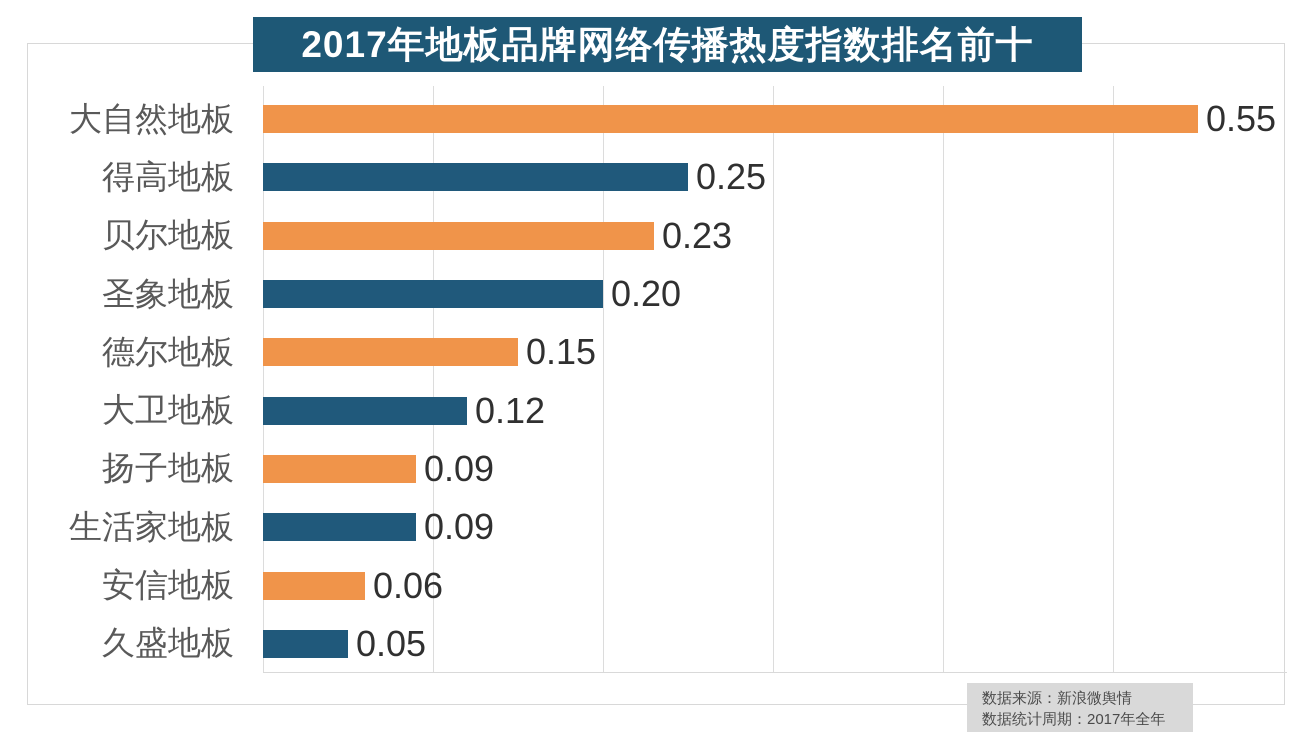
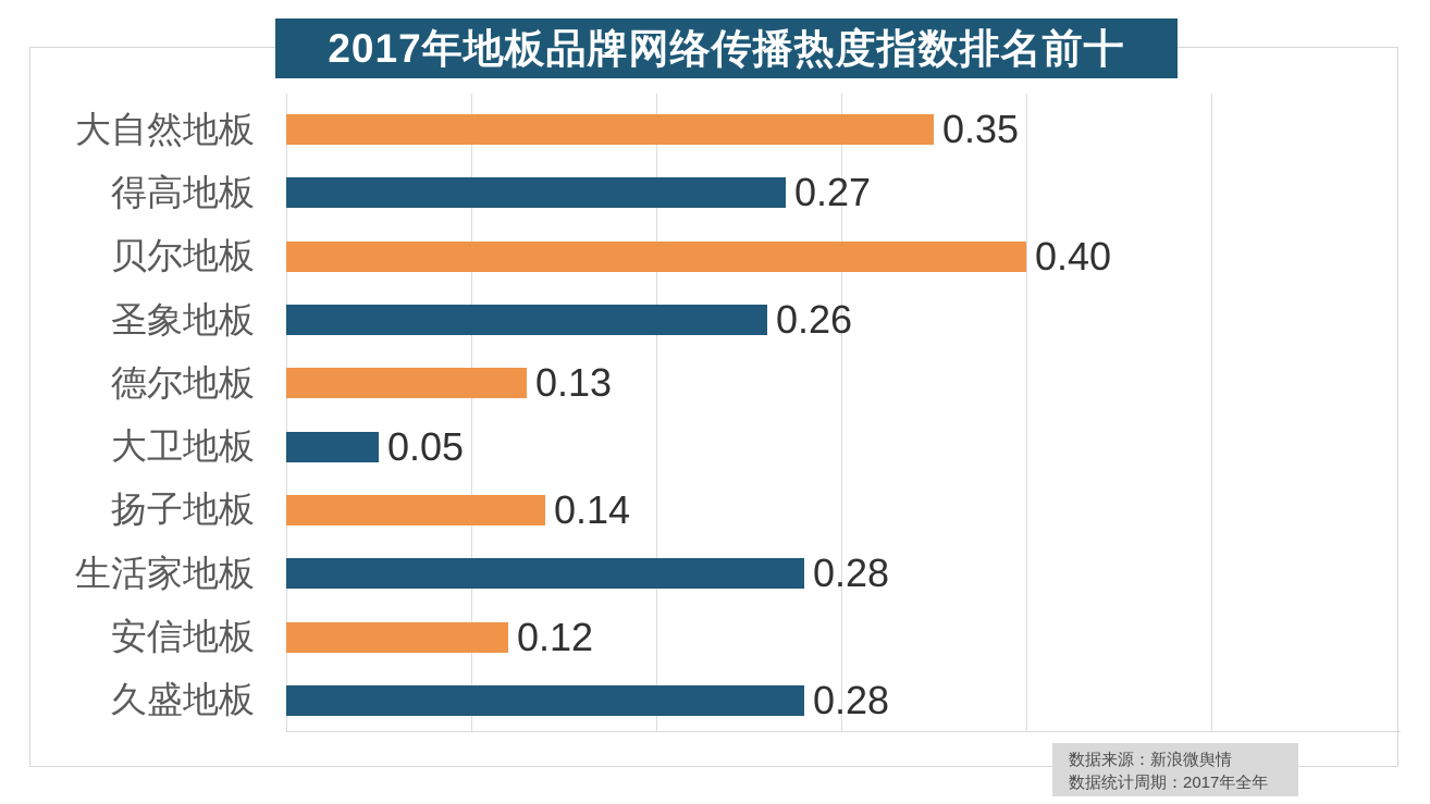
大自然地板: 0.55 -> 0.35
得高地板: 0.25 -> 0.27
贝尔地板: 0.23 -> 0.40
圣象地板: 0.20 -> 0.26
德尔地板: 0.15 -> 0.13
大卫地板: 0.12 -> 0.05
扬子地板: 0.09 -> 0.14
生活家地板: 0.09 -> 0.28
安信地板: 0.06 -> 0.12
久盛地板: 0.05 -> 0.28
